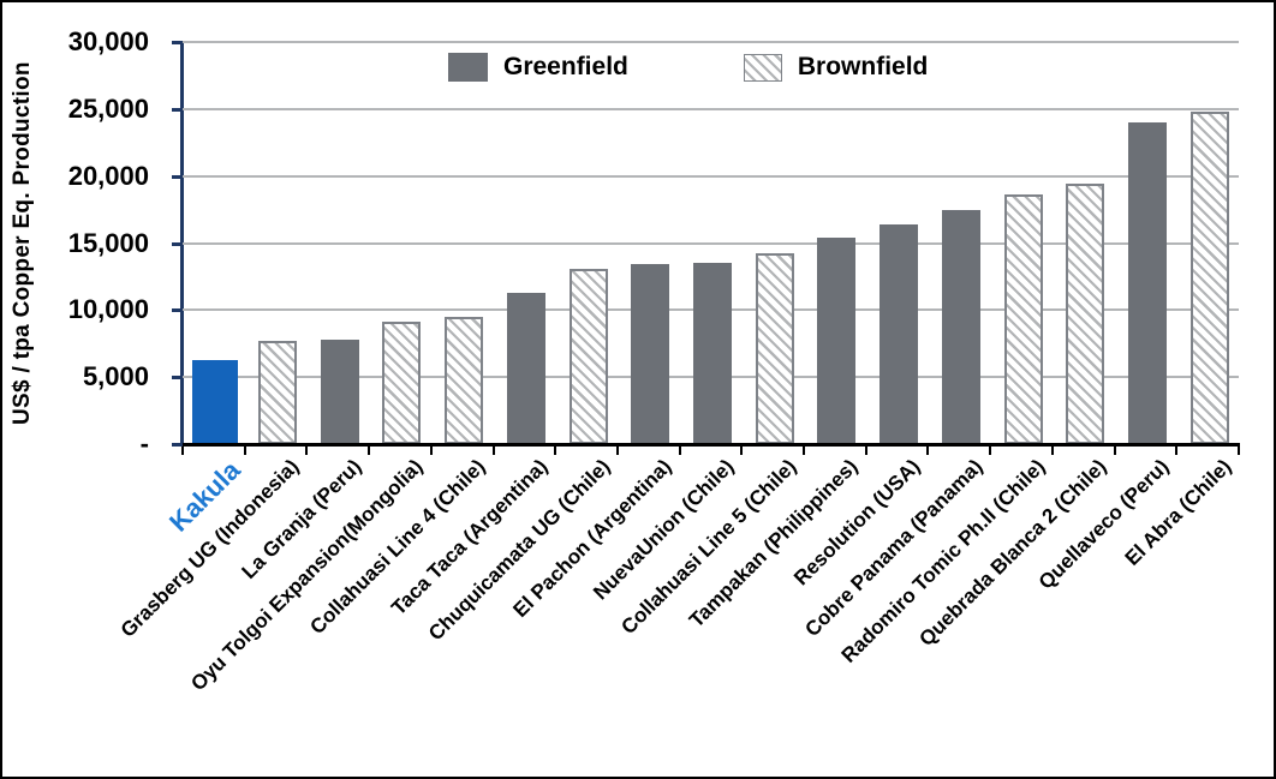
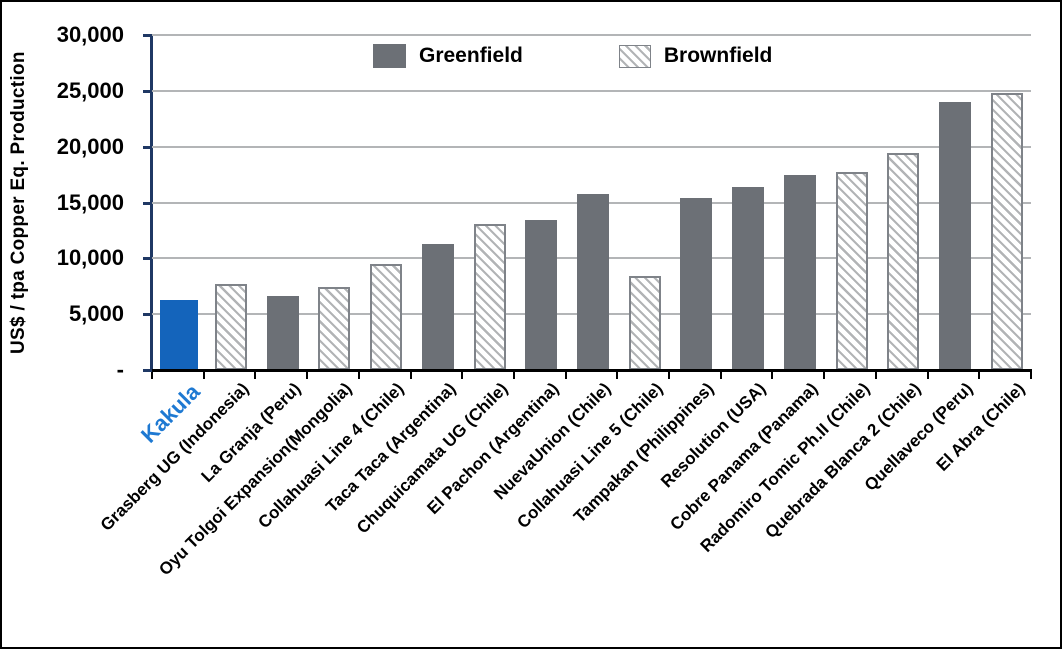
La Granja (Peru): 7800 -> 6600
Oyu Tolgoi Expansion(Mongolia): 9100 -> 7400
NuevaUnion (Chile): 13500 -> 15800
Collahuasi Line 5 (Chile): 14200 -> 8400
Radomiro Tomic Ph.II (Chile): 18600 -> 17700
